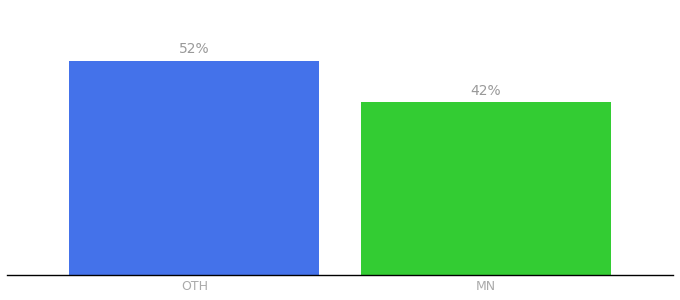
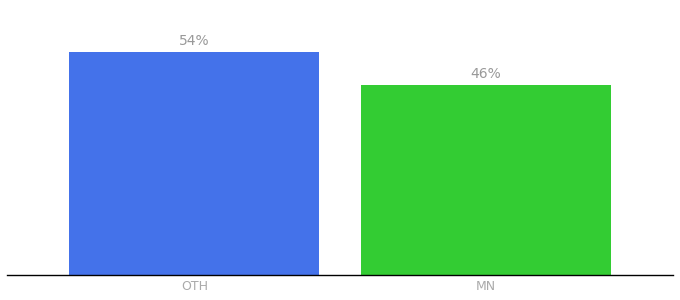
OTH: 52% -> 54%
MN: 42% -> 46%
